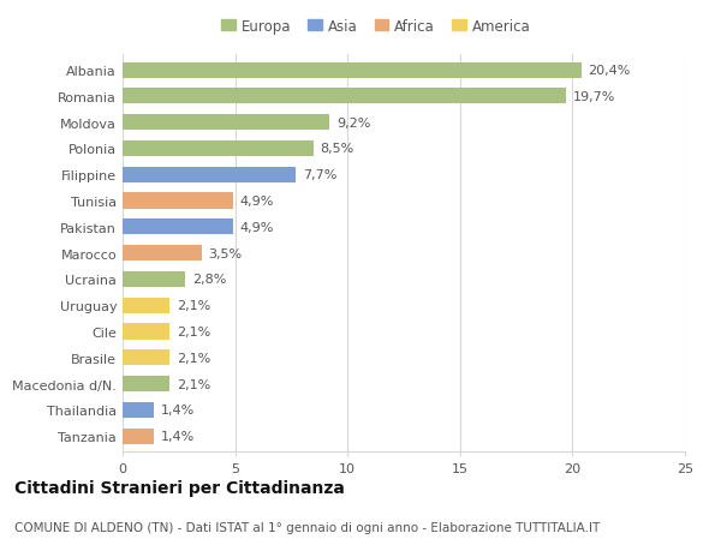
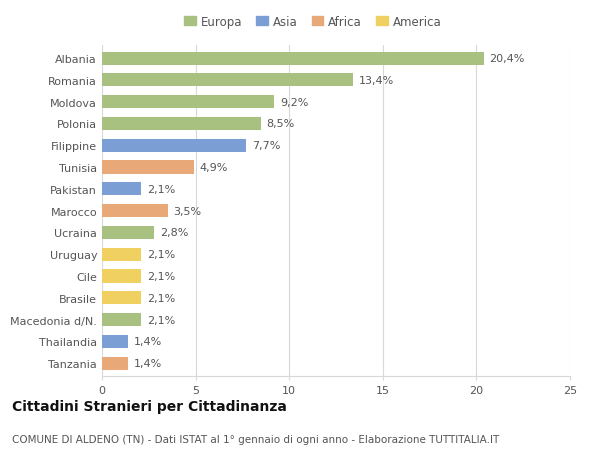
Romania: 19,7% -> 13,4%
Pakistan: 4,9% -> 2,1%
